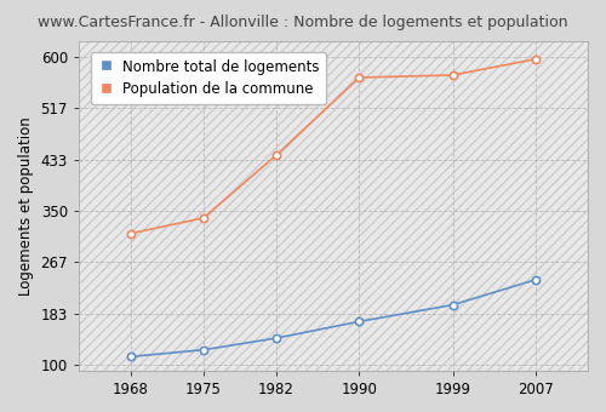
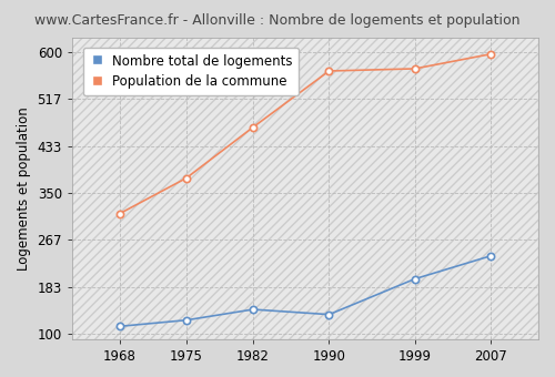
Population de la commune/1975: 338 -> 376
Population de la commune/1982: 440 -> 466
Nombre total de logements/1990: 170 -> 134
